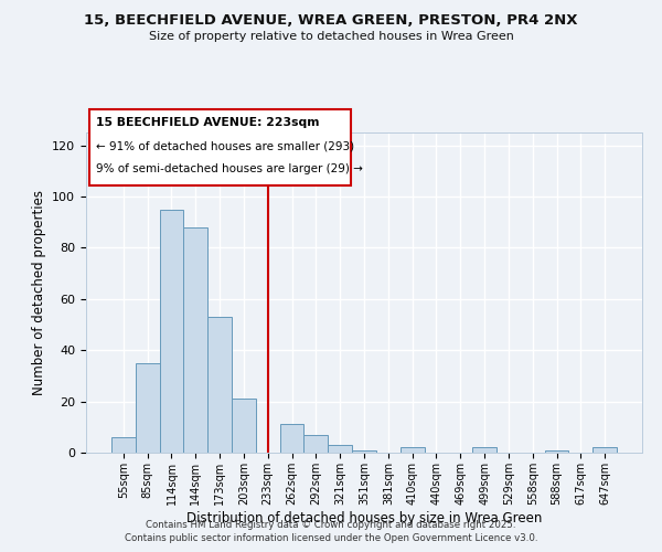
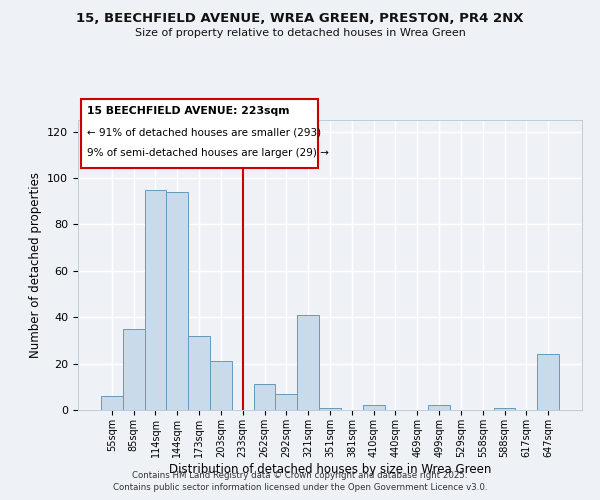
144sqm: 88 -> 94
173sqm: 53 -> 32
321sqm: 3 -> 41
647sqm: 2 -> 24
